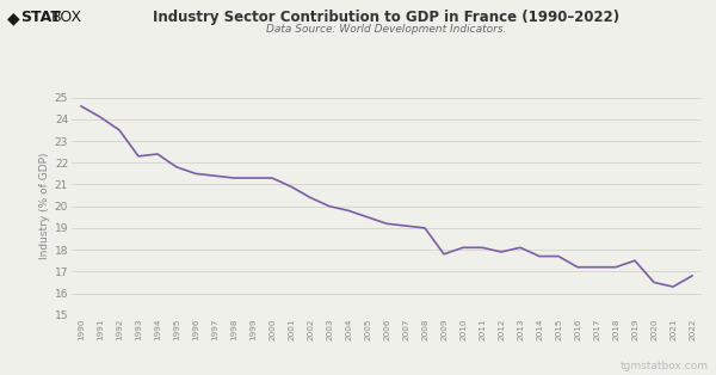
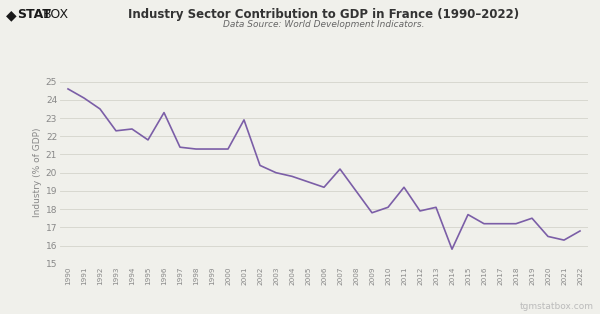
1996: 21.5 -> 23.3
2001: 20.9 -> 22.9
2007: 19.1 -> 20.2
2011: 18.1 -> 19.2
2014: 17.7 -> 15.8
